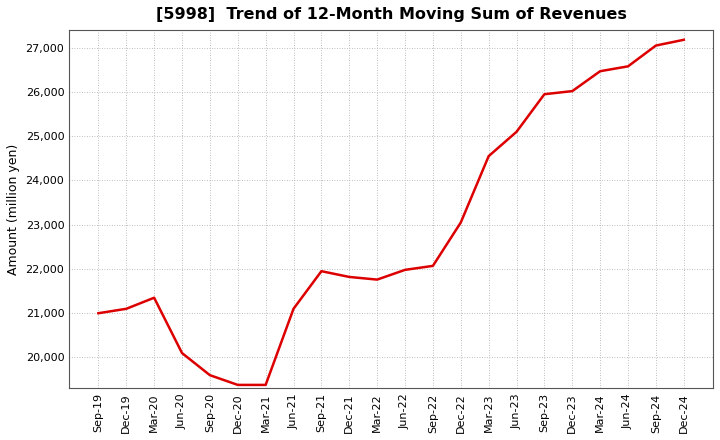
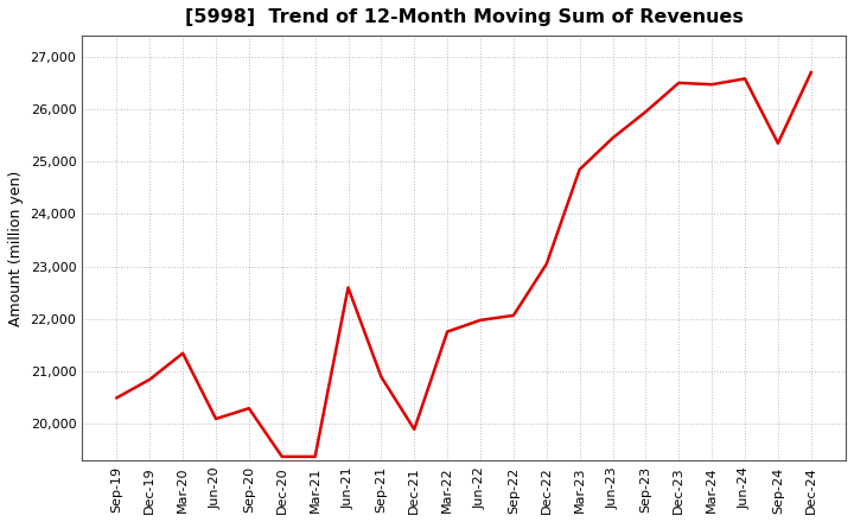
Sep-19: 21,000 -> 20,500
Dec-19: 21,100 -> 20,850
Sep-20: 19,600 -> 20,300
Jun-21: 21,100 -> 22,600
Sep-21: 21,950 -> 20,900
Dec-21: 21,820 -> 19,900
Mar-23: 24,550 -> 24,850
Jun-23: 25,100 -> 25,450
Dec-23: 26,020 -> 26,500
Sep-24: 27,050 -> 25,350
Dec-24: 27,180 -> 26,700
